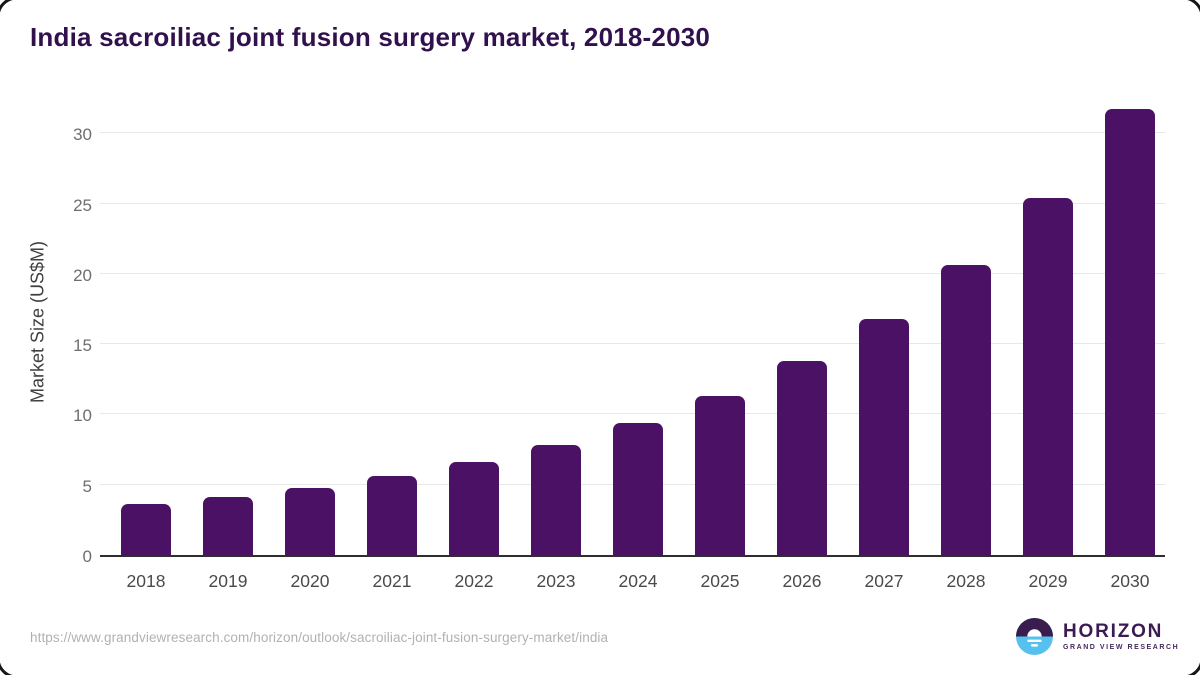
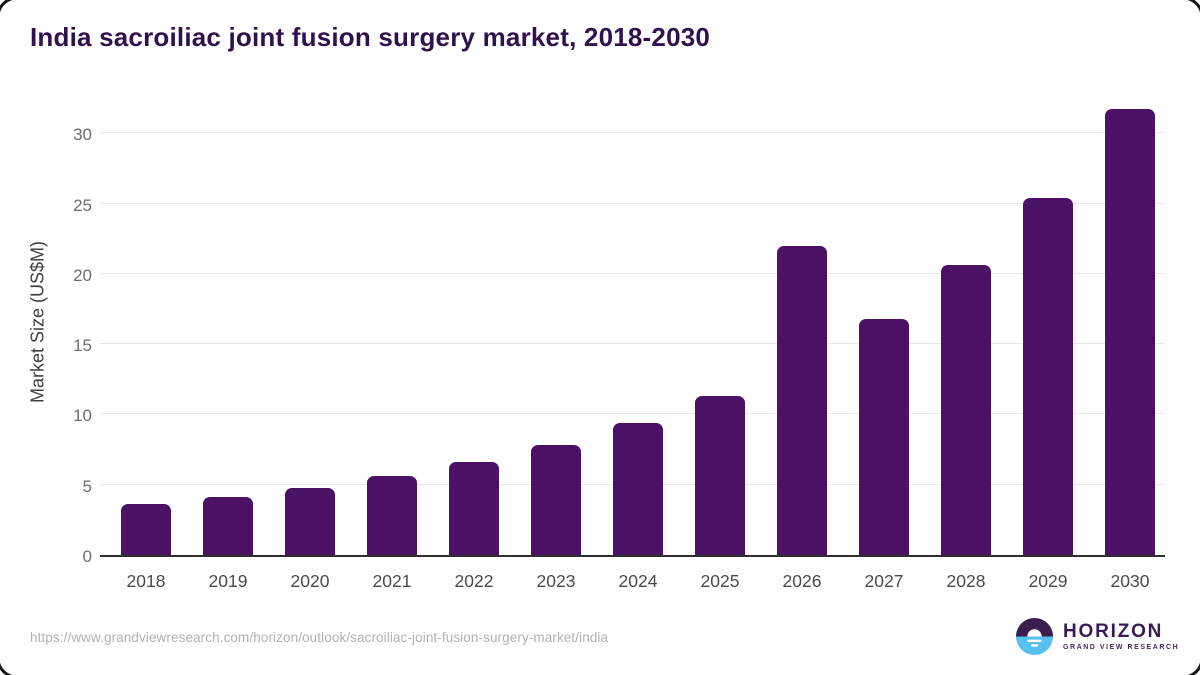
2026: 13.8 -> 22.0
